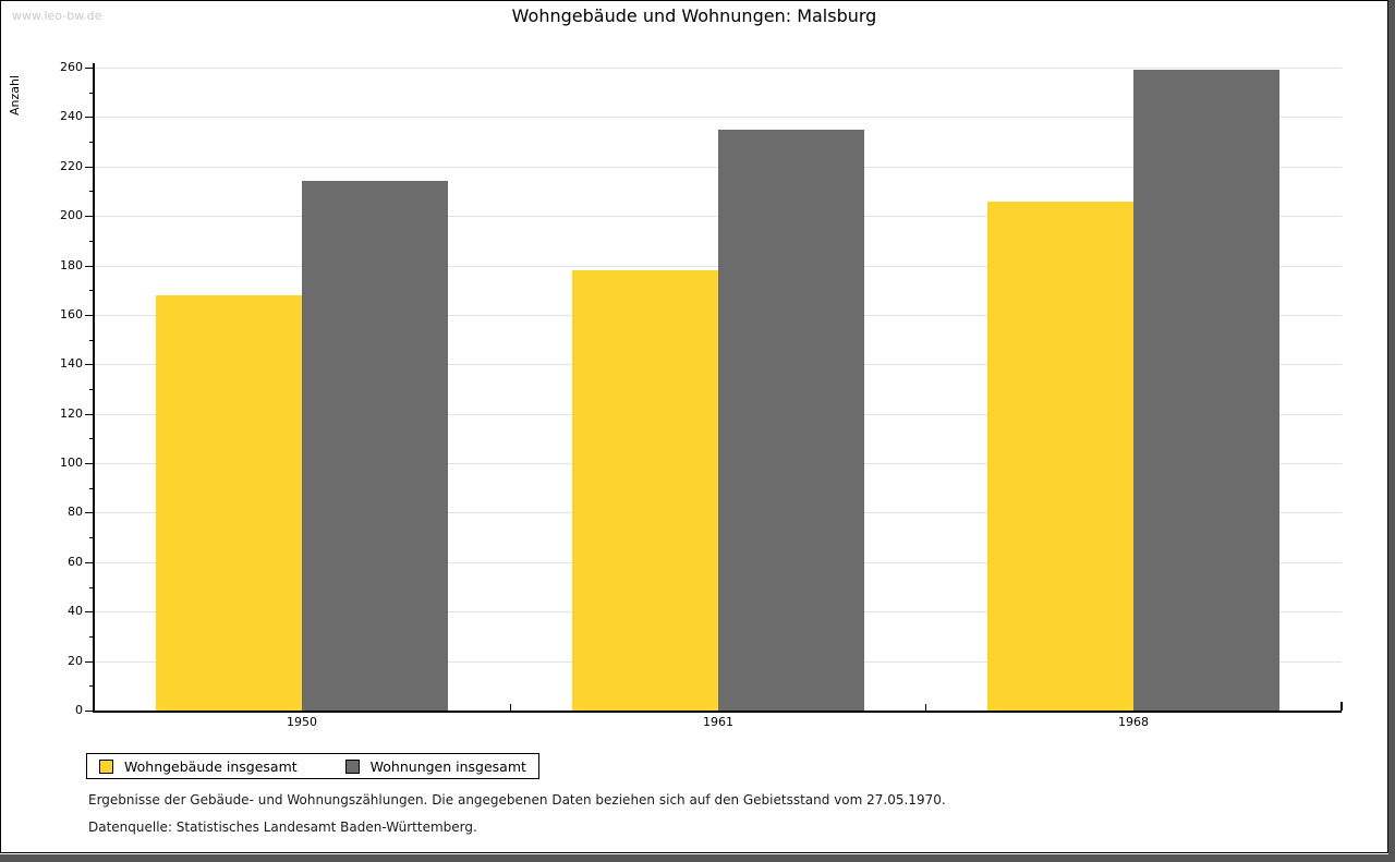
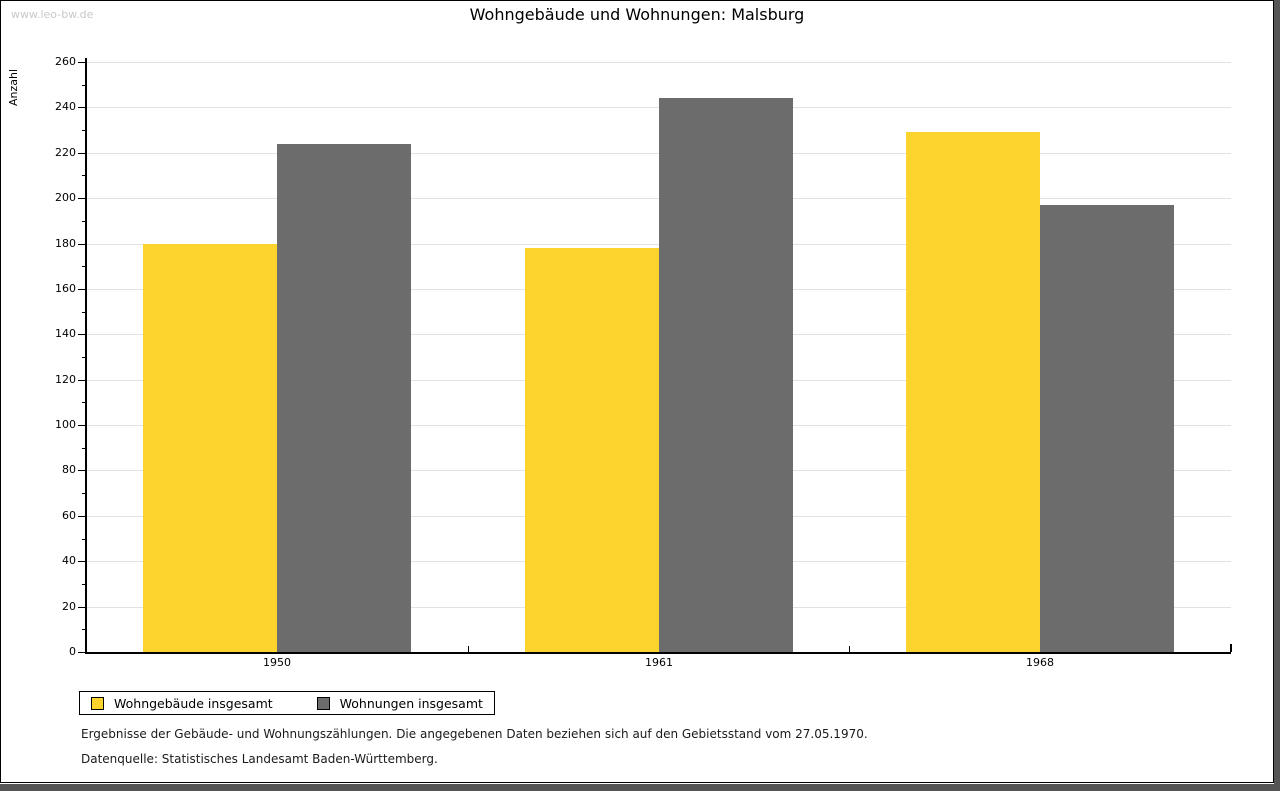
Wohngebäude insgesamt/1950: 168 -> 180
Wohnungen insgesamt/1950: 214 -> 224
Wohnungen insgesamt/1961: 235 -> 244
Wohngebäude insgesamt/1968: 206 -> 229
Wohnungen insgesamt/1968: 259 -> 197
